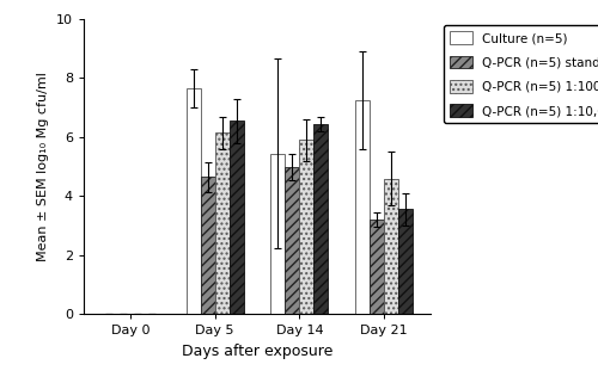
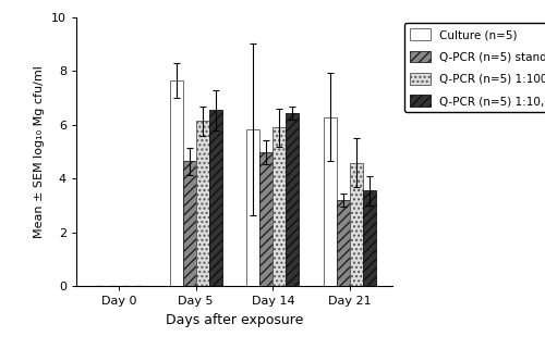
Culture (n=5)/Day 14: 5.45 -> 5.85
Culture (n=5)/Day 21: 7.25 -> 6.30
